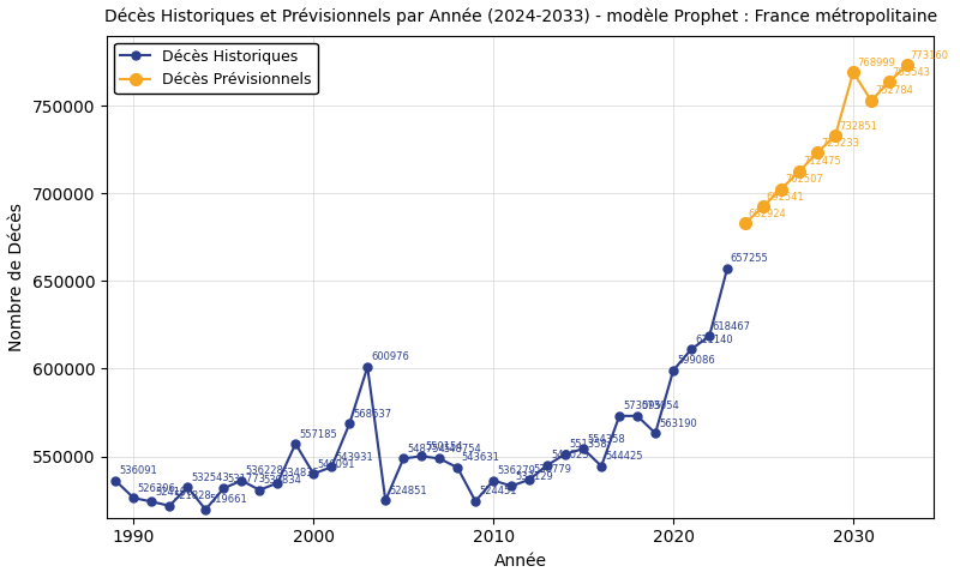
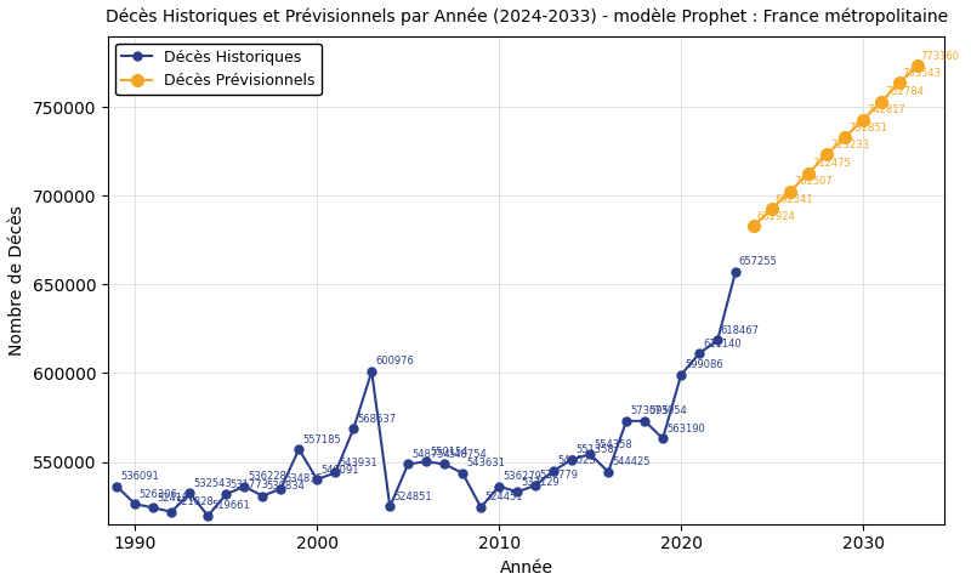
Décès Prévisionnels/2030: 768999 -> 742817
